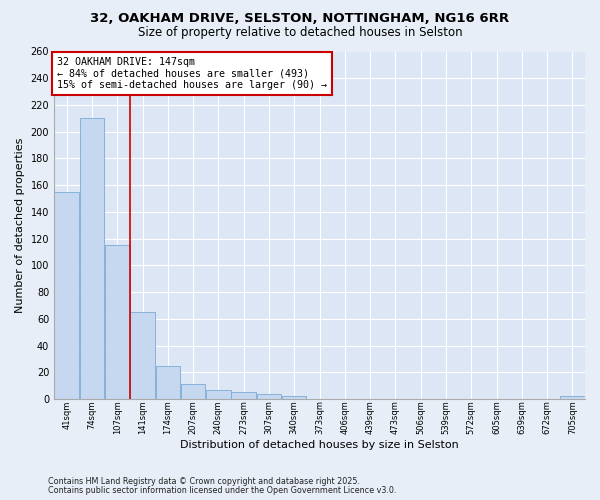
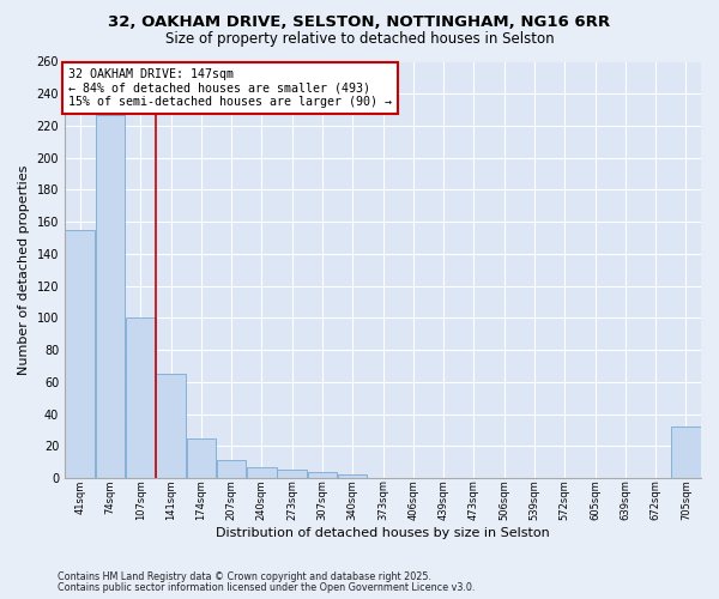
74sqm: 210 -> 227
107sqm: 115 -> 100
705sqm: 2 -> 32
